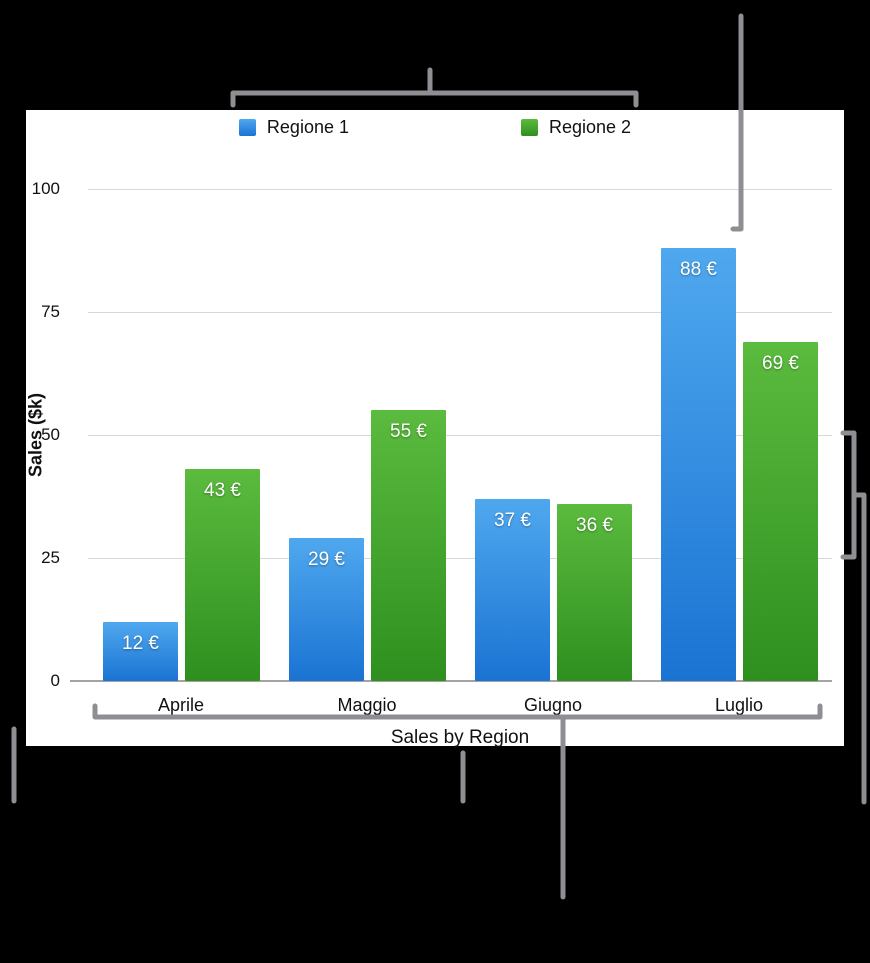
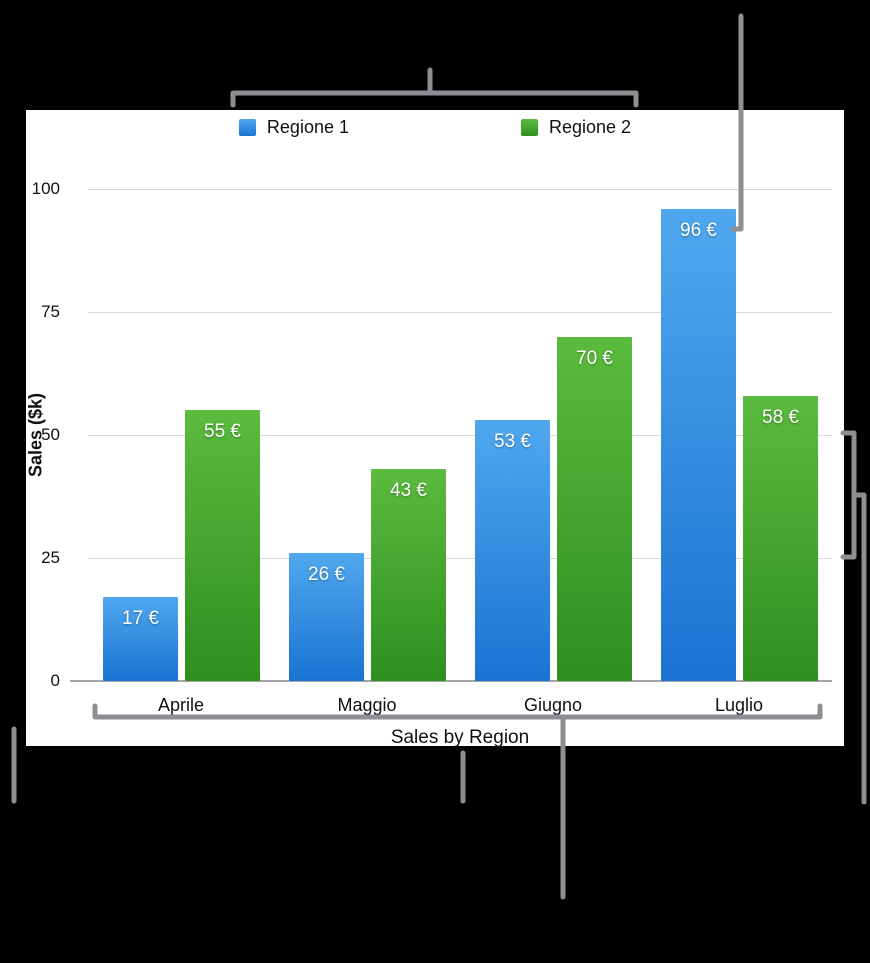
Regione 1/Aprile: 12 -> 17
Regione 2/Aprile: 43 -> 55
Regione 1/Maggio: 29 -> 26
Regione 2/Maggio: 55 -> 43
Regione 1/Giugno: 37 -> 53
Regione 2/Giugno: 36 -> 70
Regione 1/Luglio: 88 -> 96
Regione 2/Luglio: 69 -> 58
